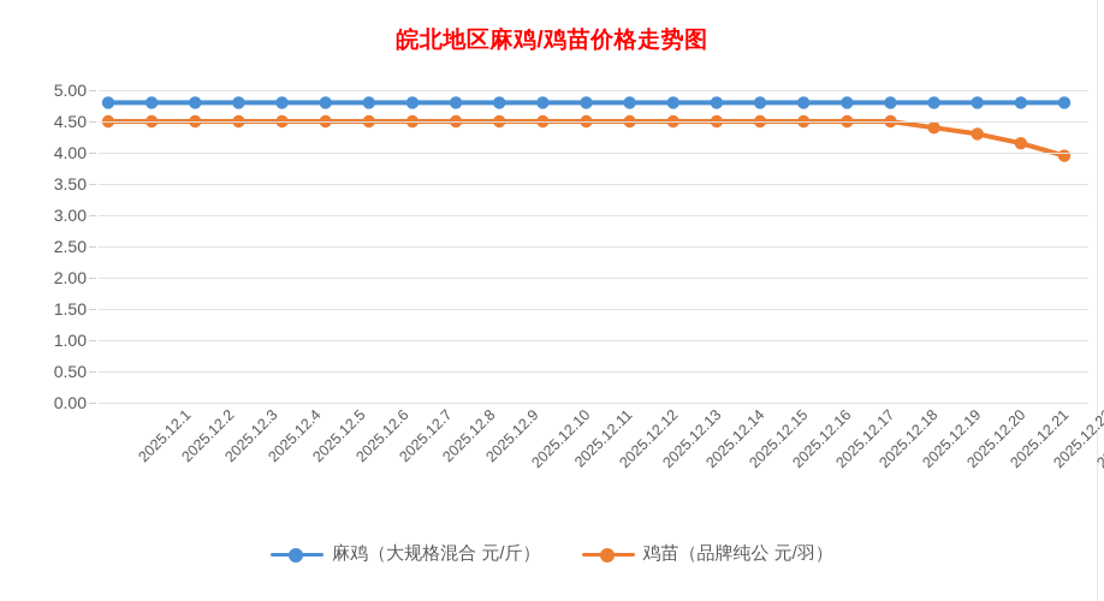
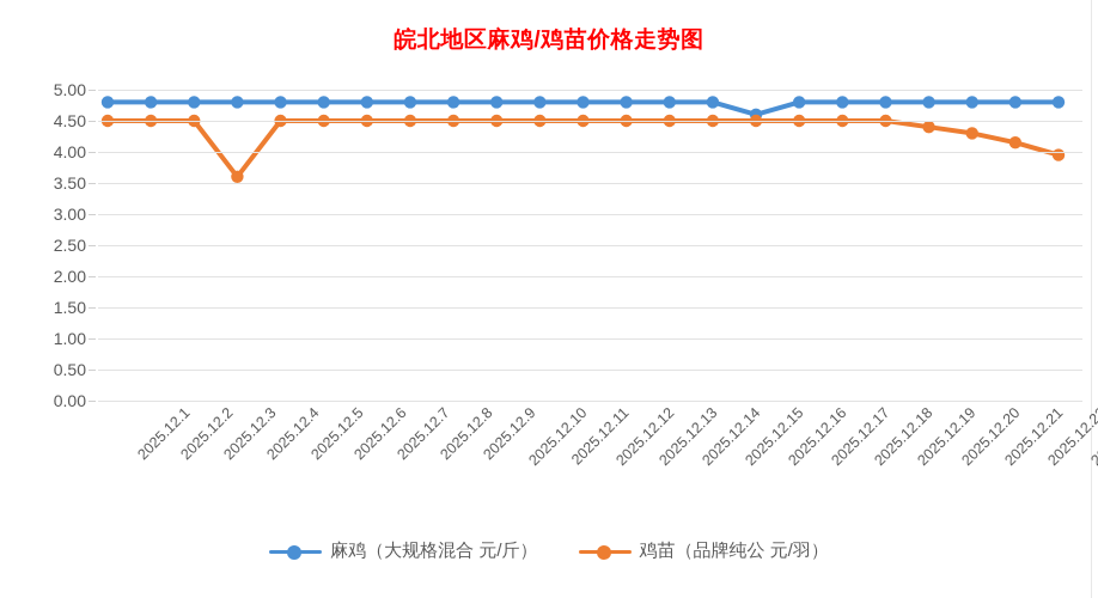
鸡苗（品牌纯公 元/羽）/2025.12.4: 4.5 -> 3.6
麻鸡（大规格混合 元/斤）/2025.12.16: 4.8 -> 4.6
